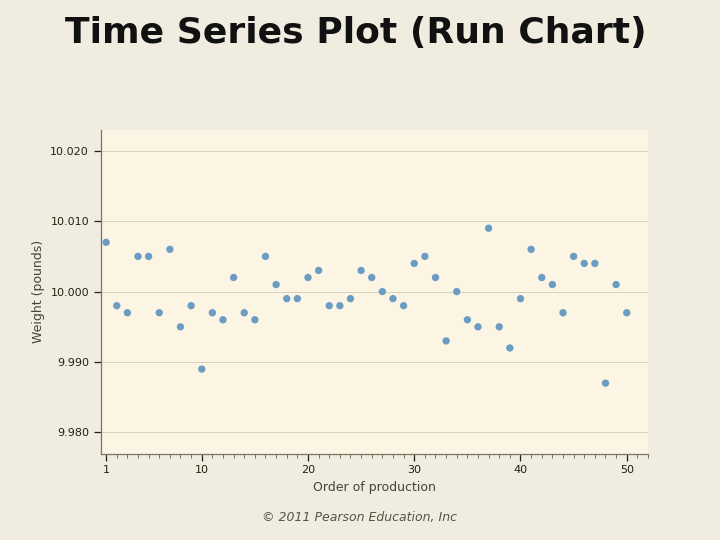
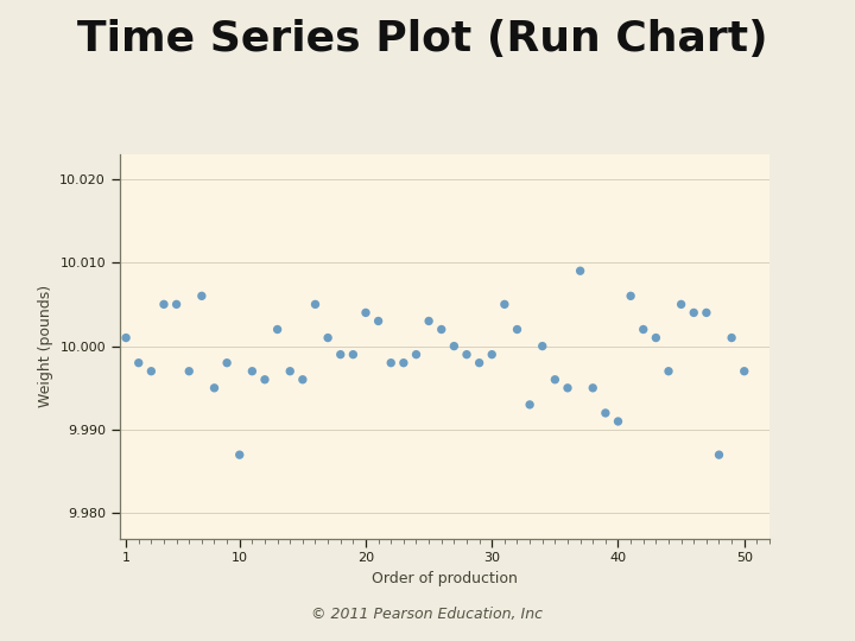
1: 10.007 -> 10.001
10: 9.989 -> 9.987
20: 10.002 -> 10.004
30: 10.004 -> 9.999
40: 9.999 -> 9.991
